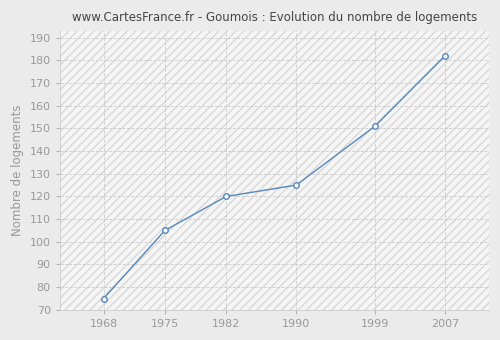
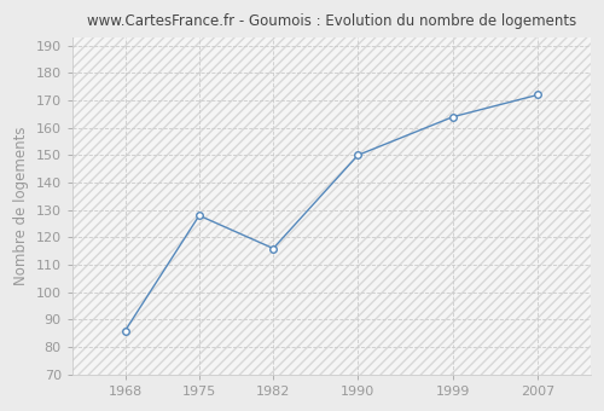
1968: 75 -> 86
1975: 105 -> 128
1982: 120 -> 116
1990: 125 -> 150
1999: 151 -> 164
2007: 182 -> 172
